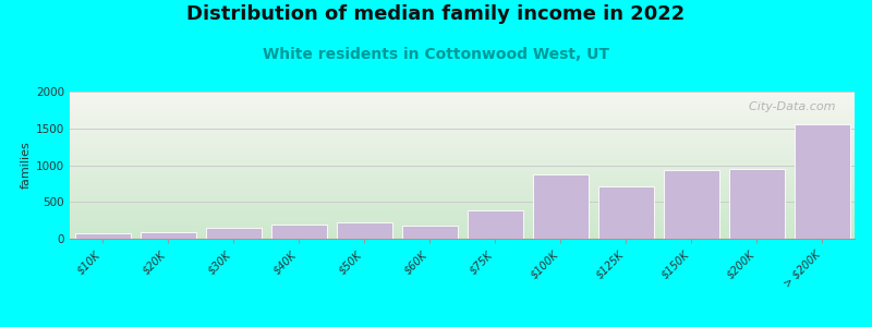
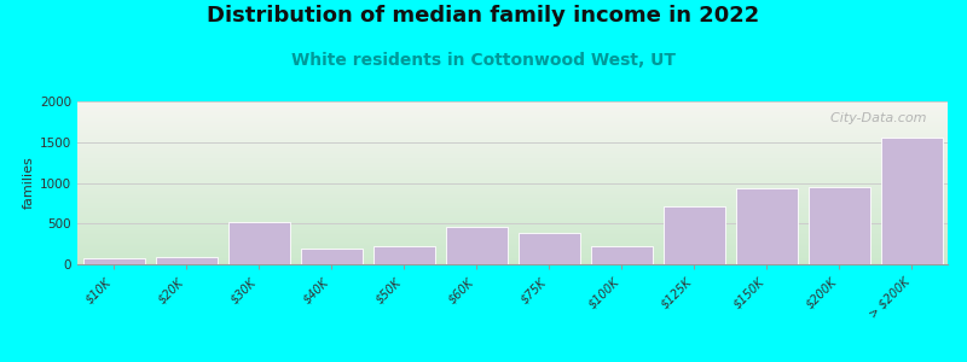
$30K: 150 -> 520
$60K: 180 -> 460
$100K: 870 -> 220
